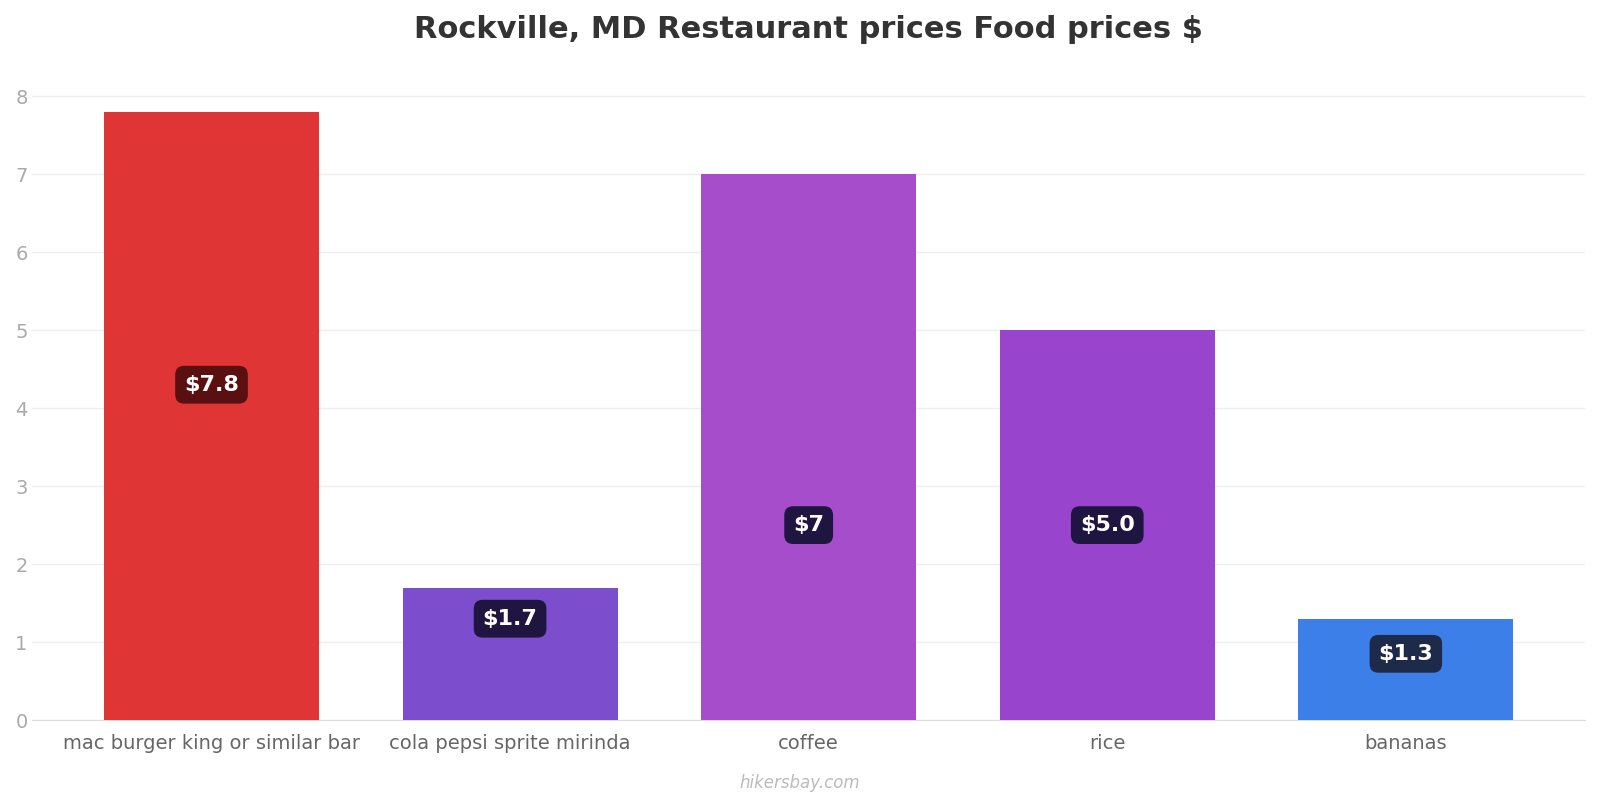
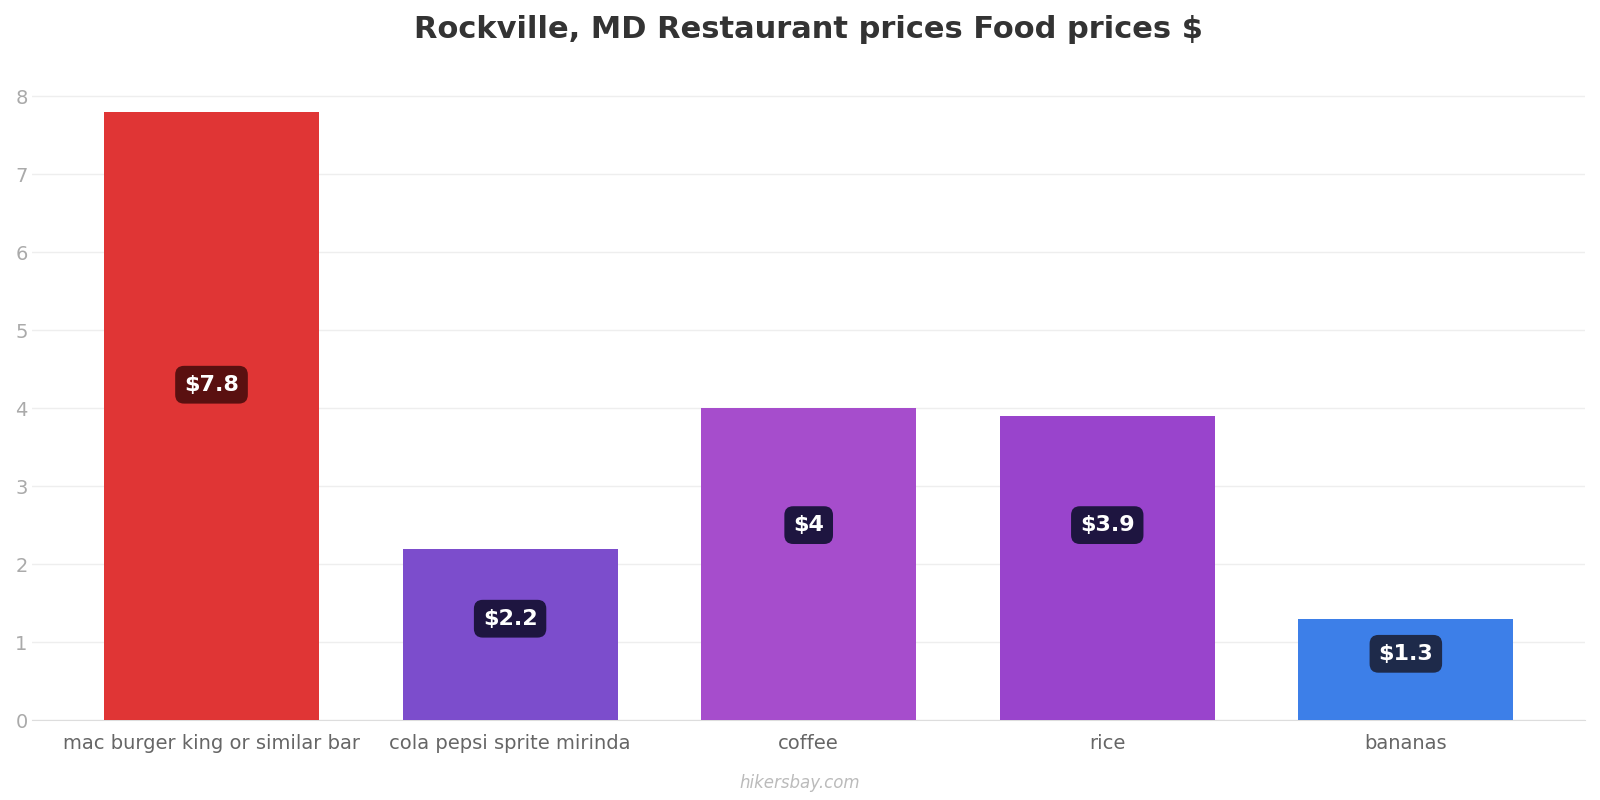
cola pepsi sprite mirinda: $1.7 -> $2.2
coffee: $7 -> $4
rice: $5.0 -> $3.9
